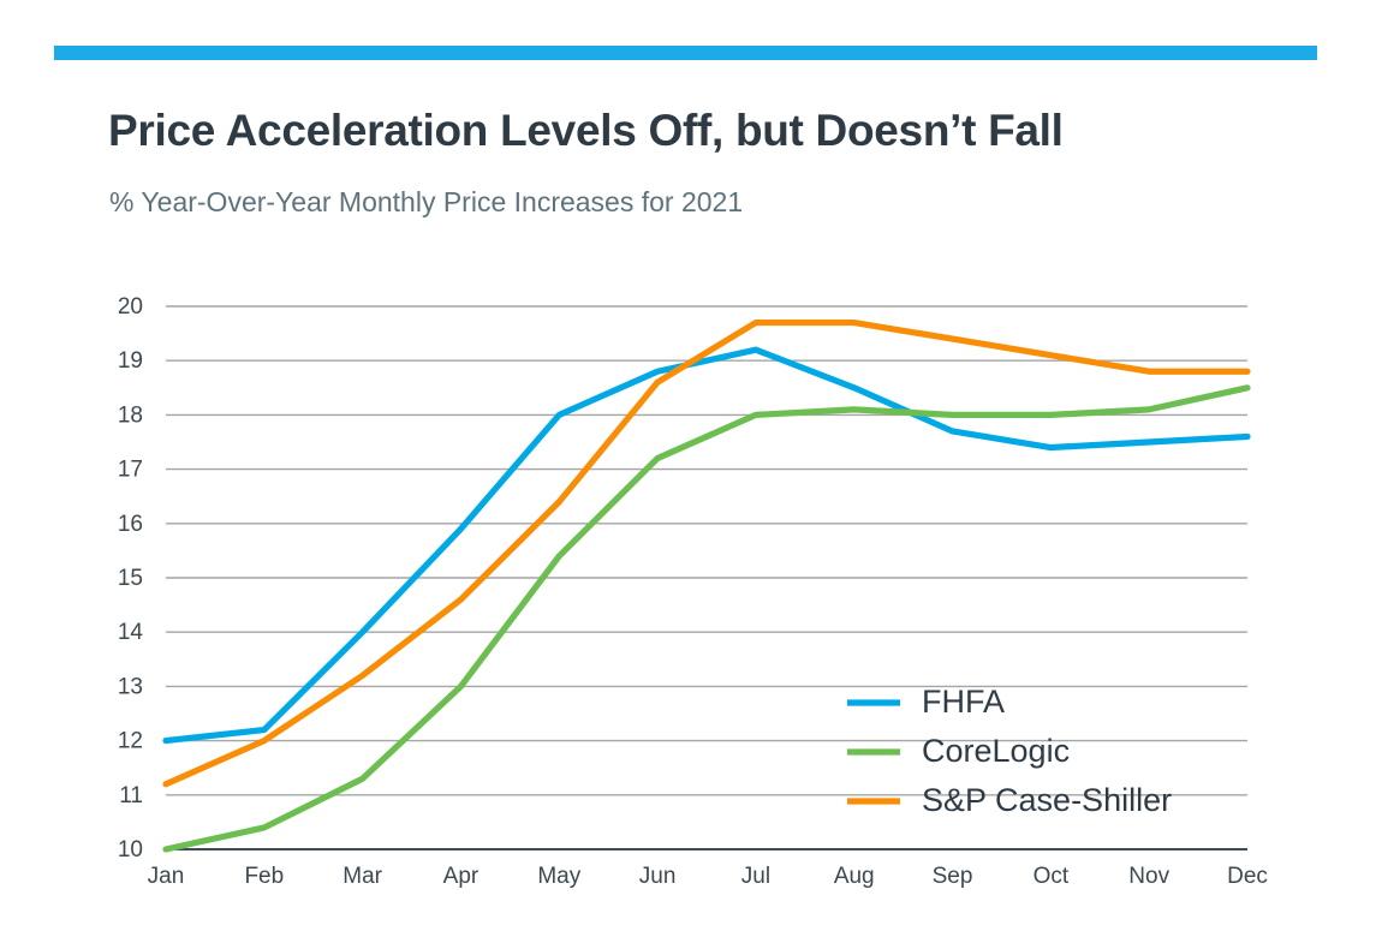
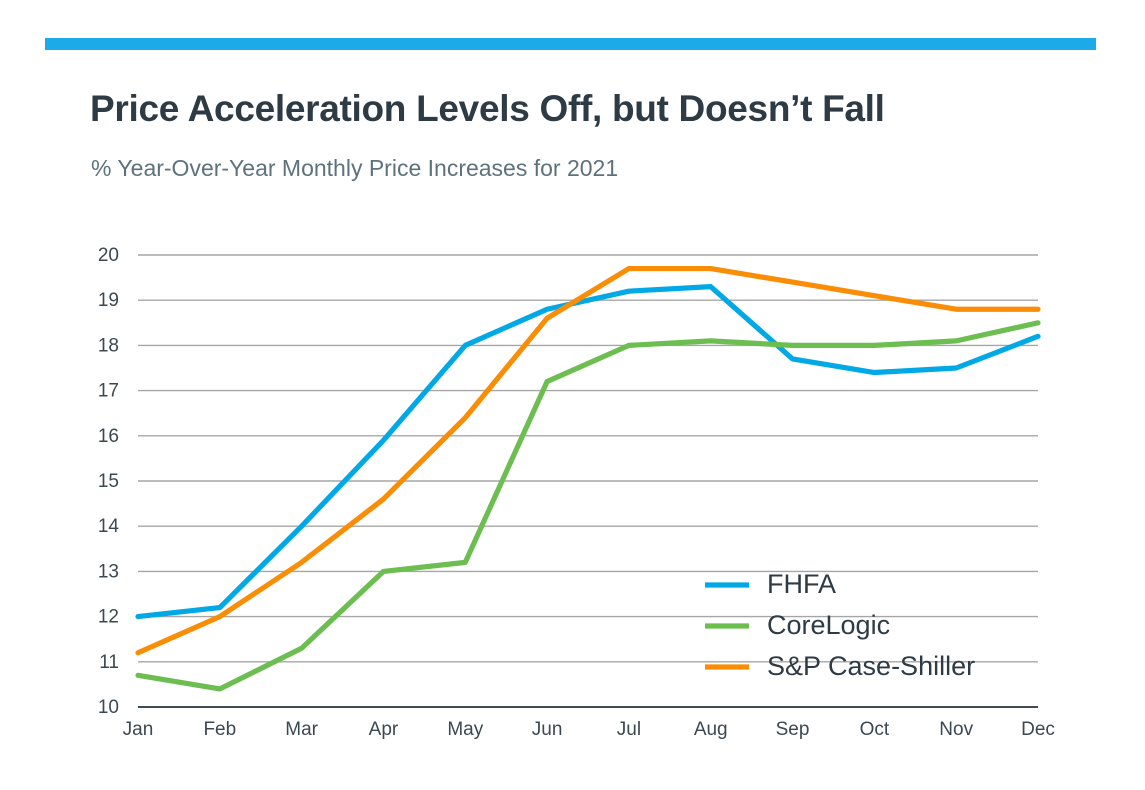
CoreLogic/Jan: 10.0 -> 10.7
CoreLogic/May: 15.4 -> 13.2
FHFA/Aug: 18.5 -> 19.3
FHFA/Dec: 17.6 -> 18.2
